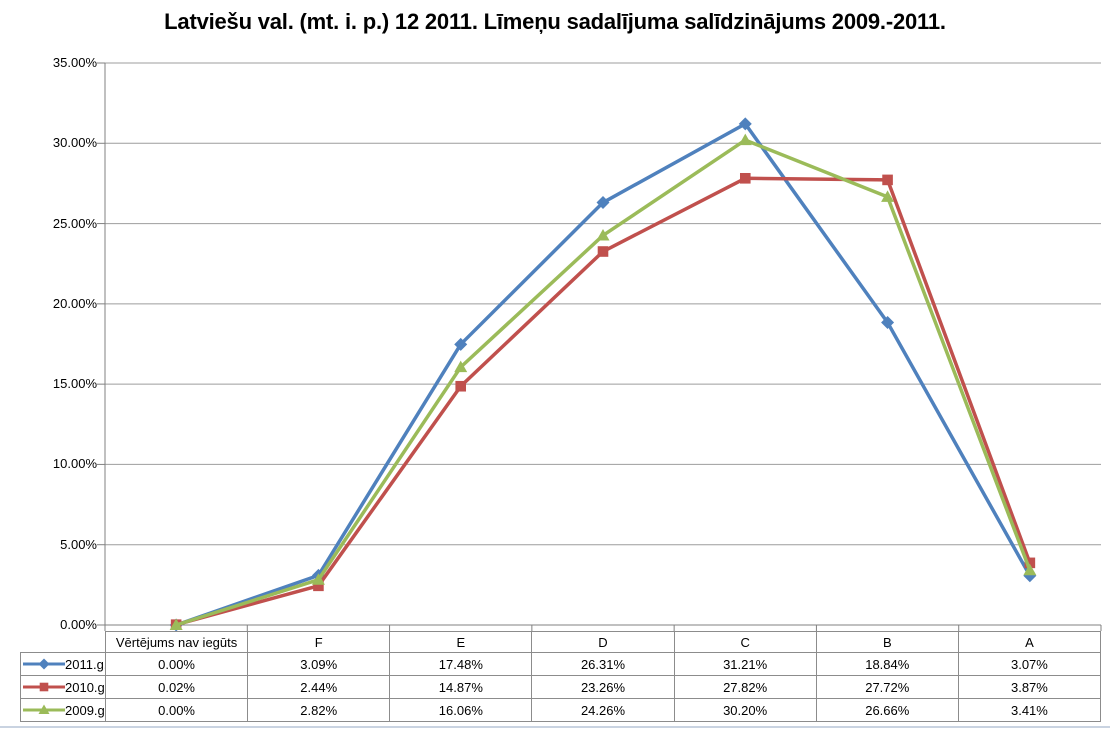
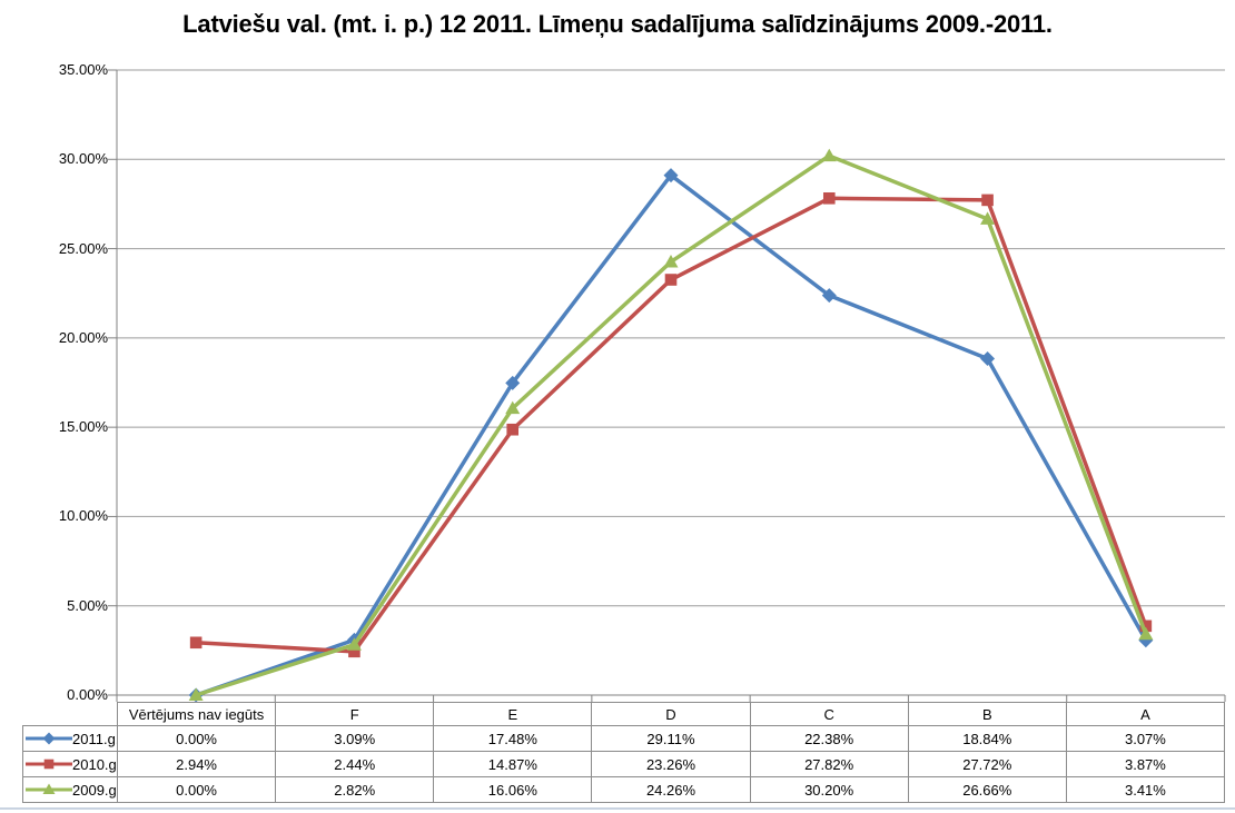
2010.g./Vērtējums nav iegūts: 0.02% -> 2.94%
2011.g./D: 26.31% -> 29.11%
2011.g./C: 31.21% -> 22.38%
